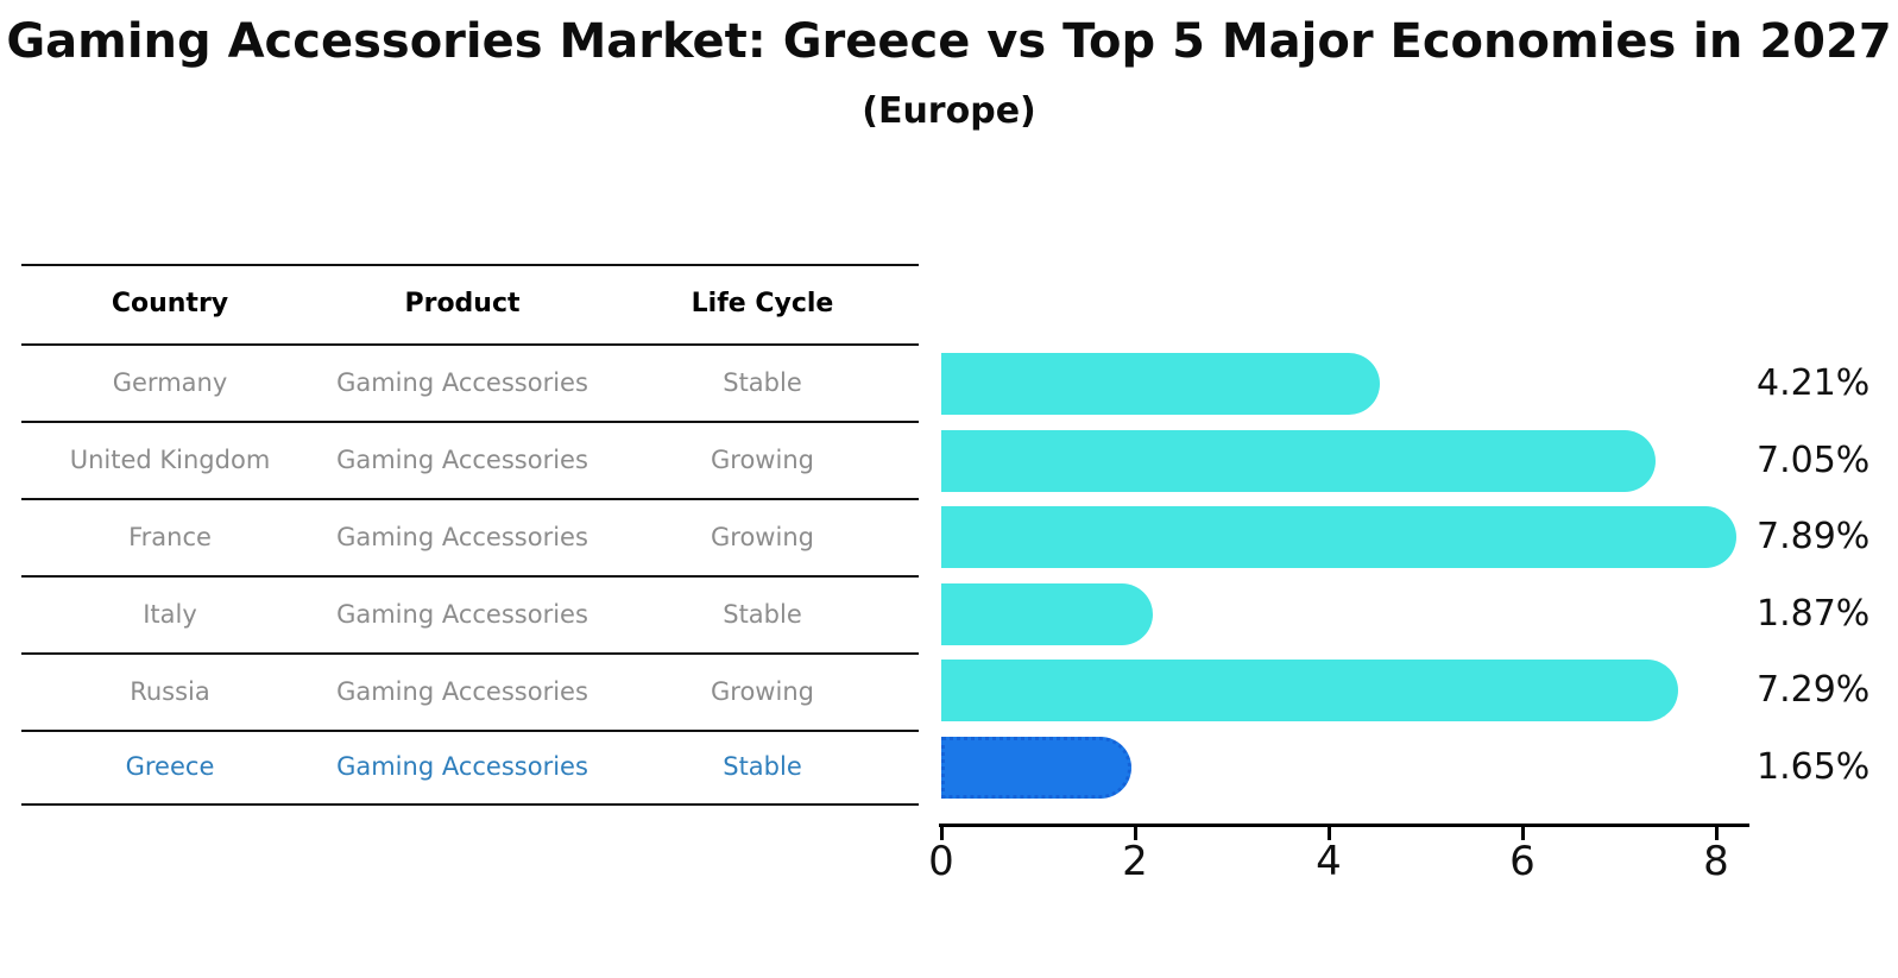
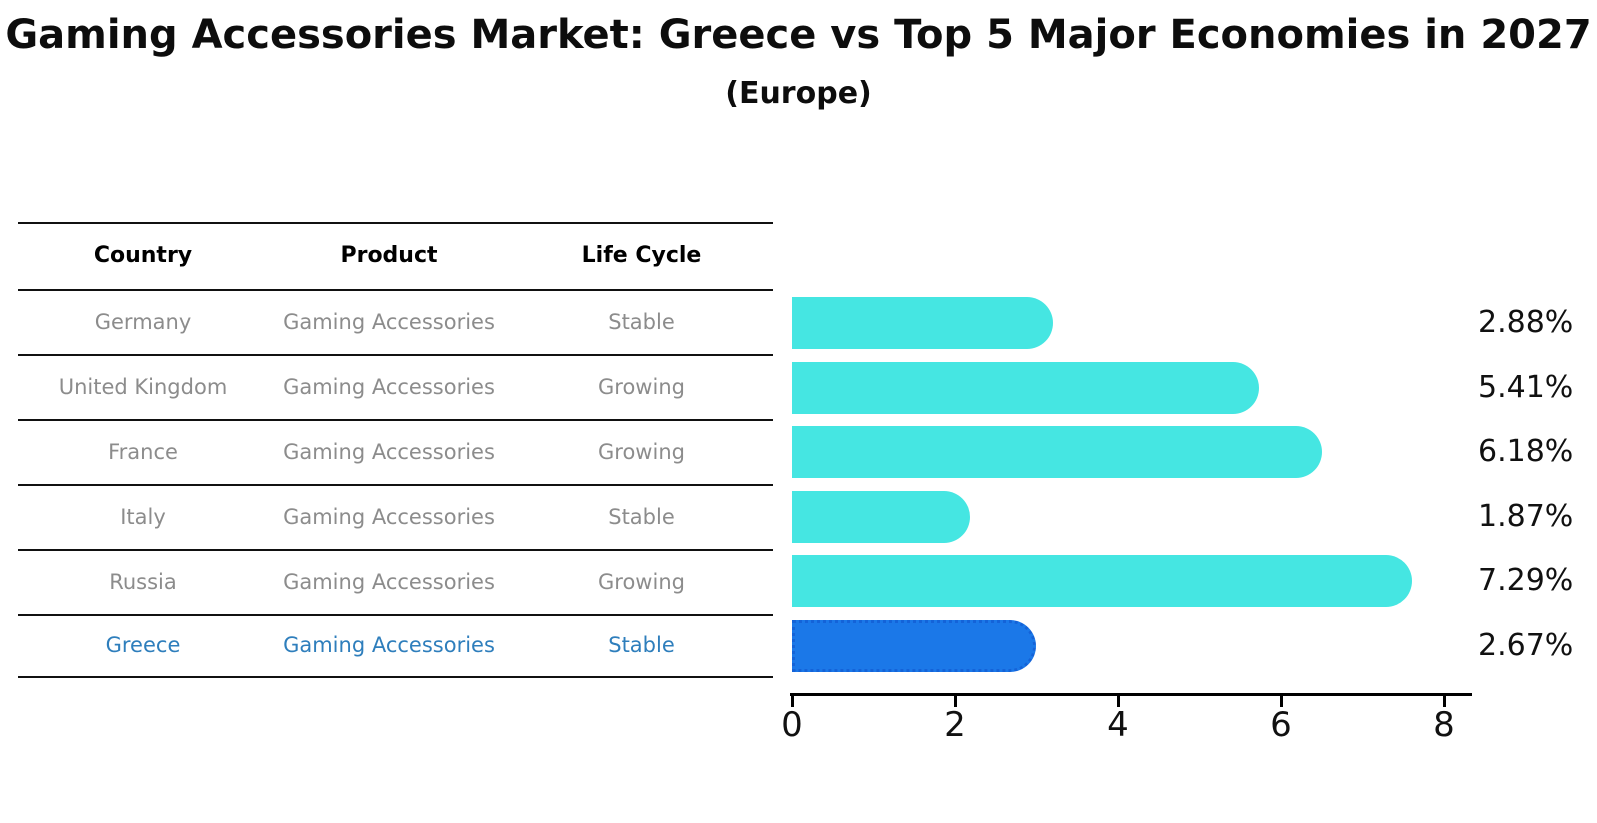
Germany: 4.21% -> 2.88%
United Kingdom: 7.05% -> 5.41%
France: 7.89% -> 6.18%
Greece: 1.65% -> 2.67%
